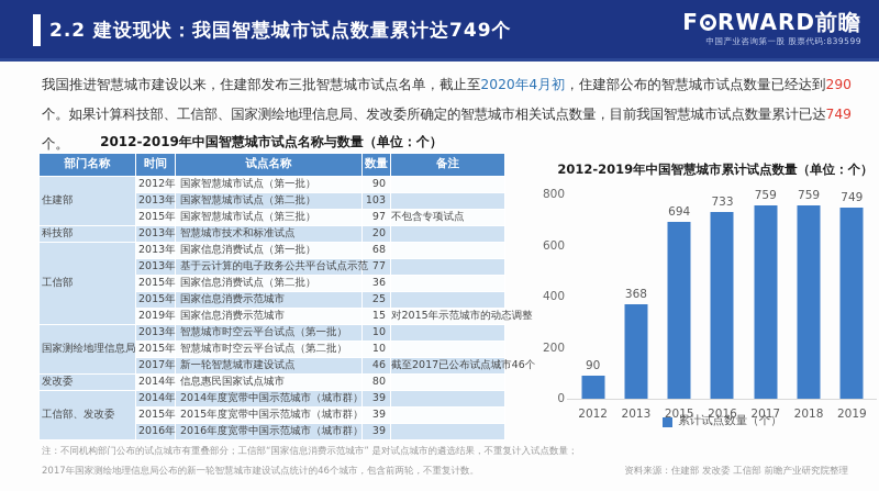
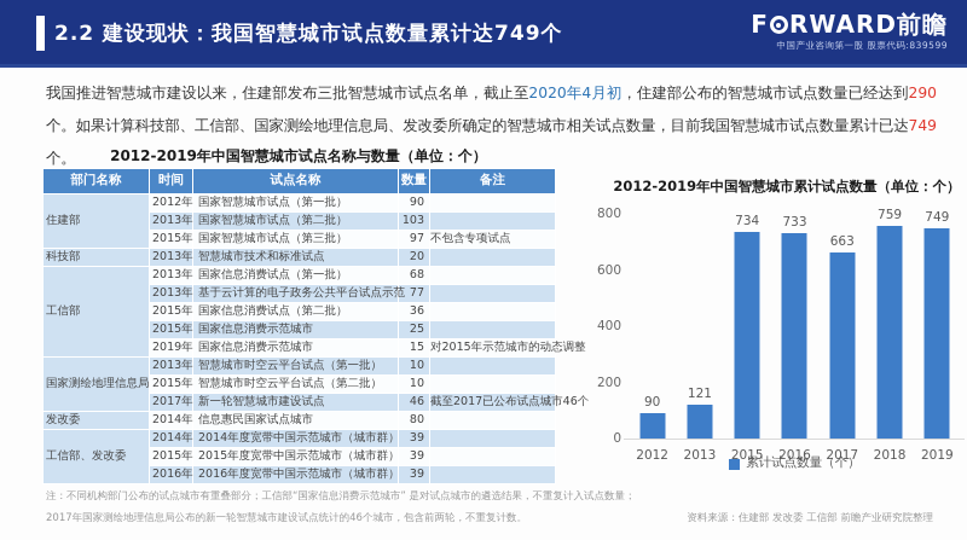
2013: 368 -> 121
2015: 694 -> 734
2017: 759 -> 663
